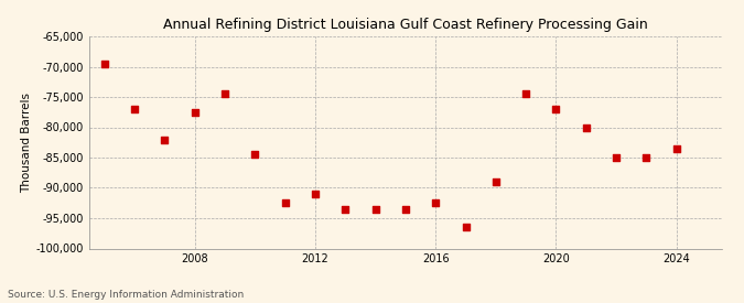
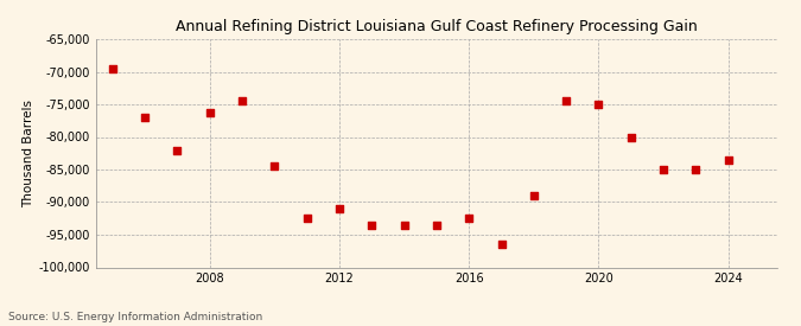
2008: -77,500 -> -76,200
2020: -77,000 -> -75,000
